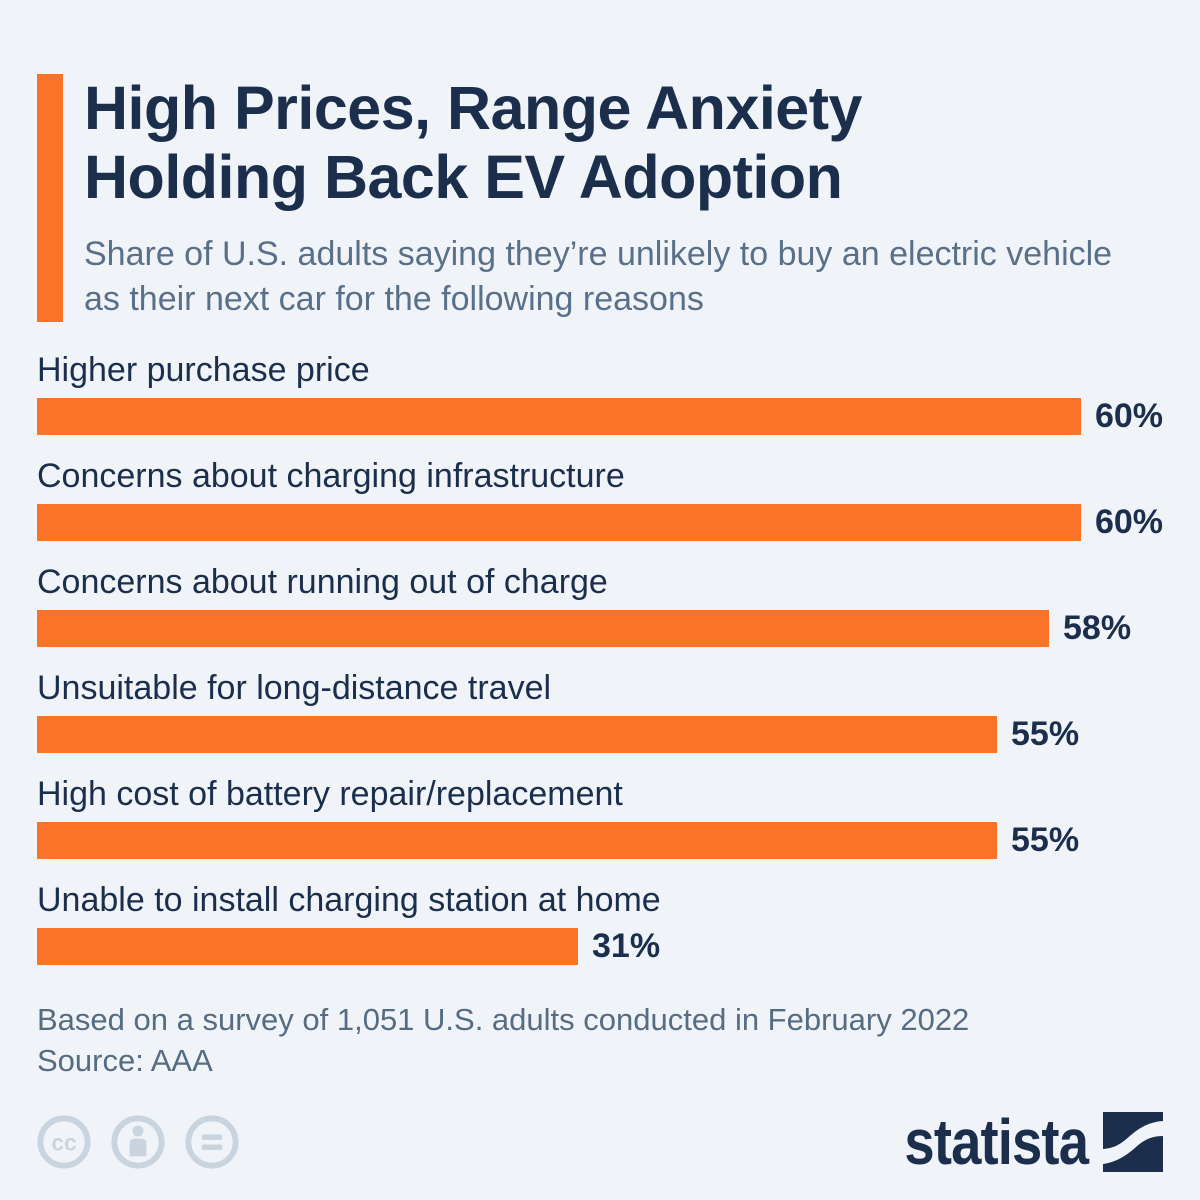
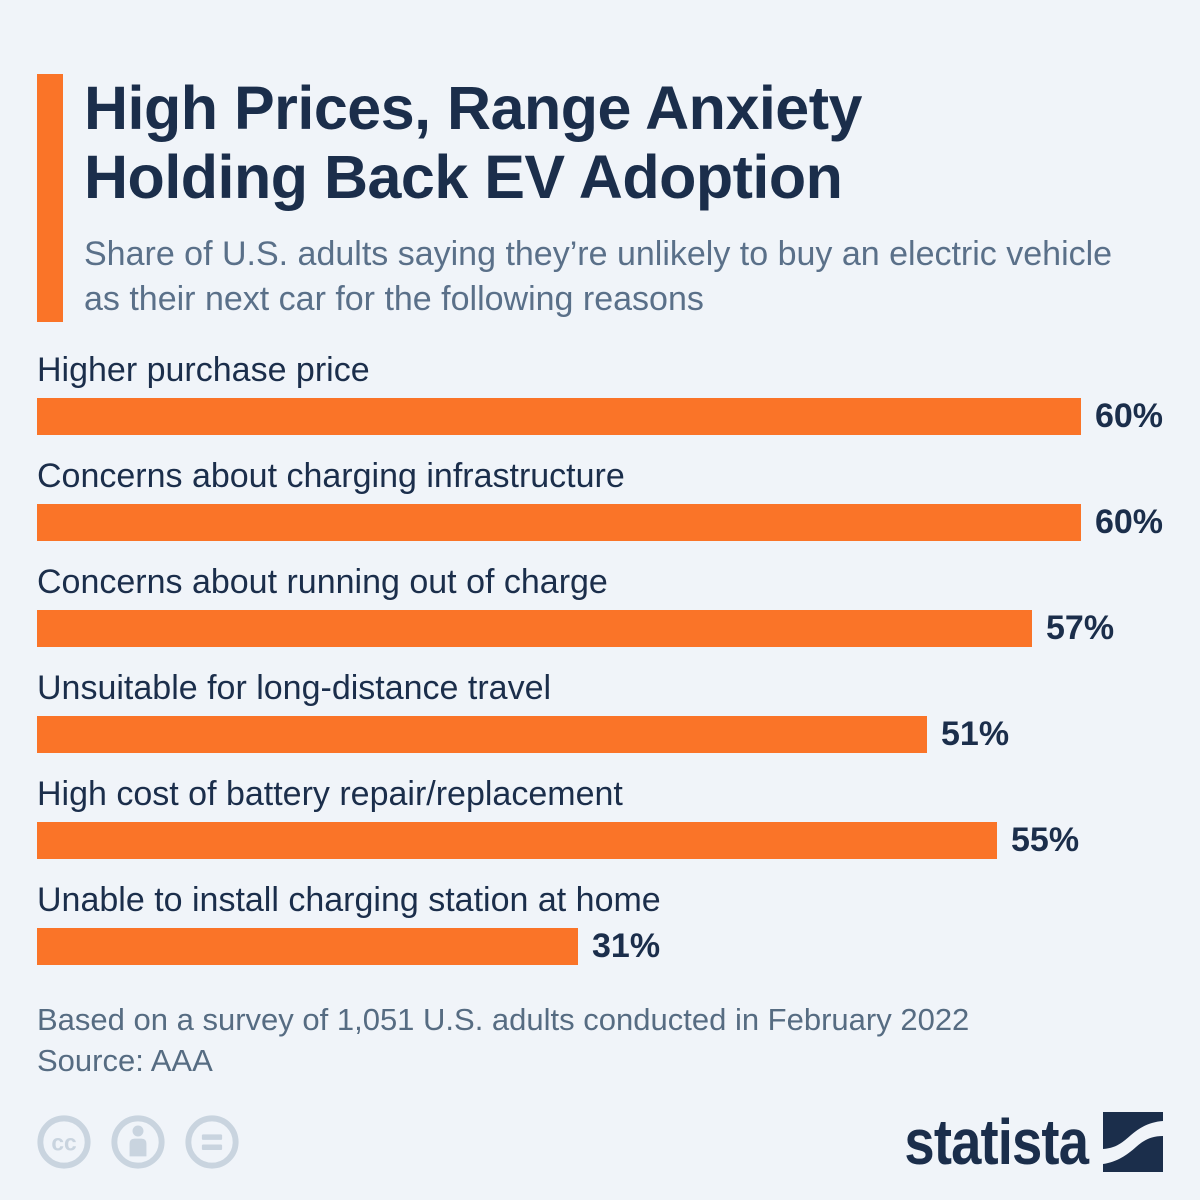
Concerns about running out of charge: 58% -> 57%
Unsuitable for long-distance travel: 55% -> 51%
